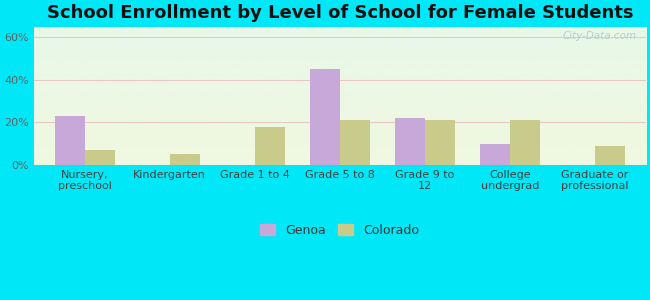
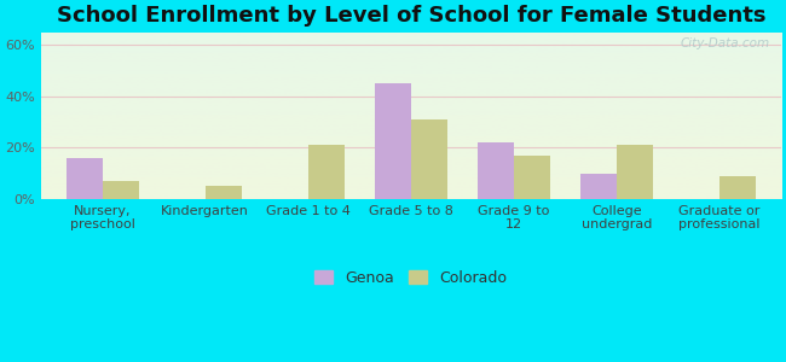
Genoa/Nursery, preschool: 23% -> 16%
Colorado/Grade 1 to 4: 18% -> 21%
Colorado/Grade 5 to 8: 21% -> 31%
Colorado/Grade 9 to 12: 21% -> 17%
